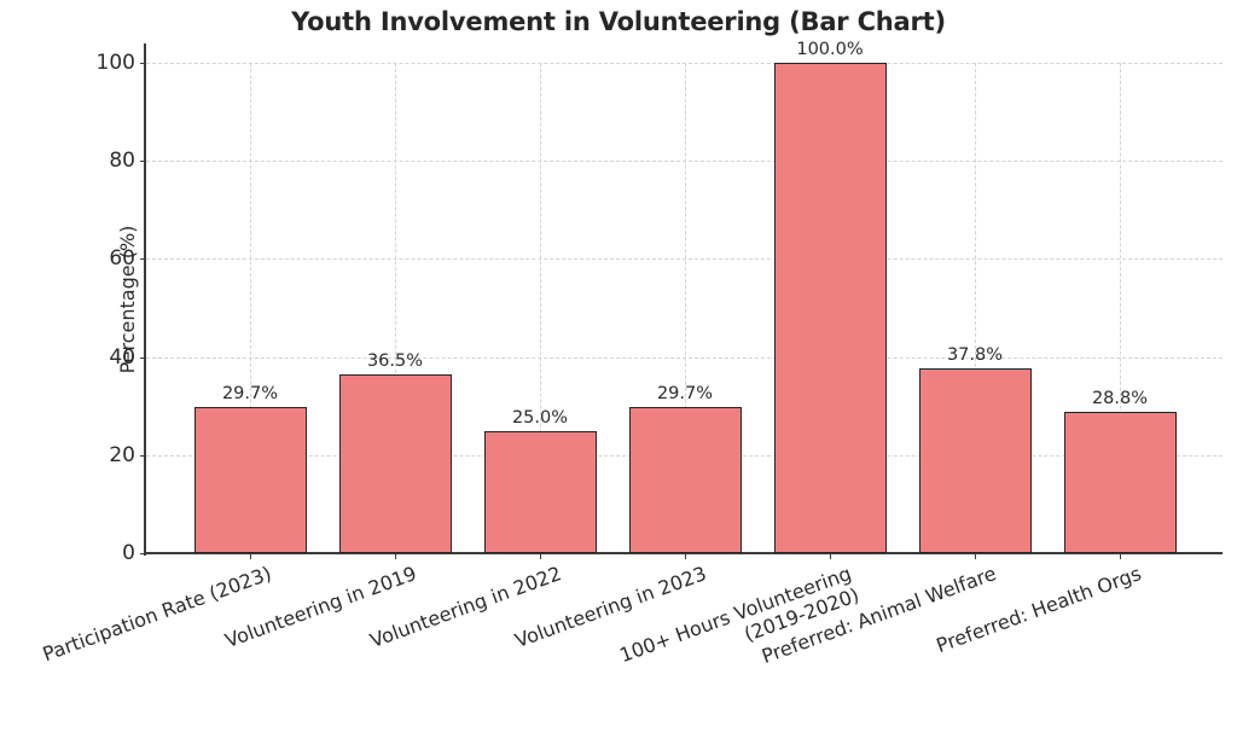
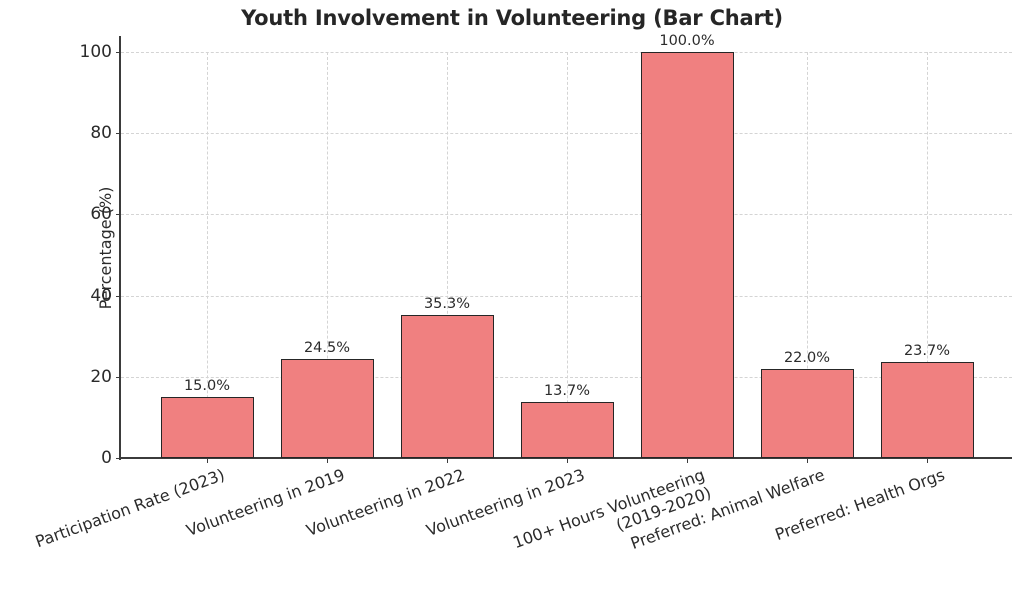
Participation Rate (2023): 29.7% -> 15.0%
Volunteering in 2019: 36.5% -> 24.5%
Volunteering in 2022: 25.0% -> 35.3%
Volunteering in 2023: 29.7% -> 13.7%
Preferred: Animal Welfare: 37.8% -> 22.0%
Preferred: Health Orgs: 28.8% -> 23.7%
